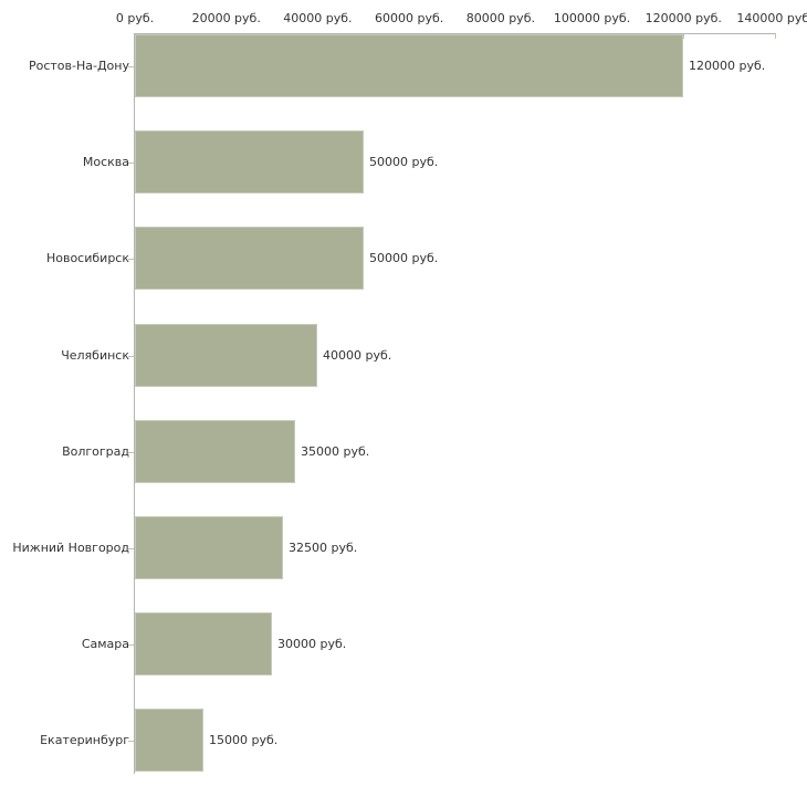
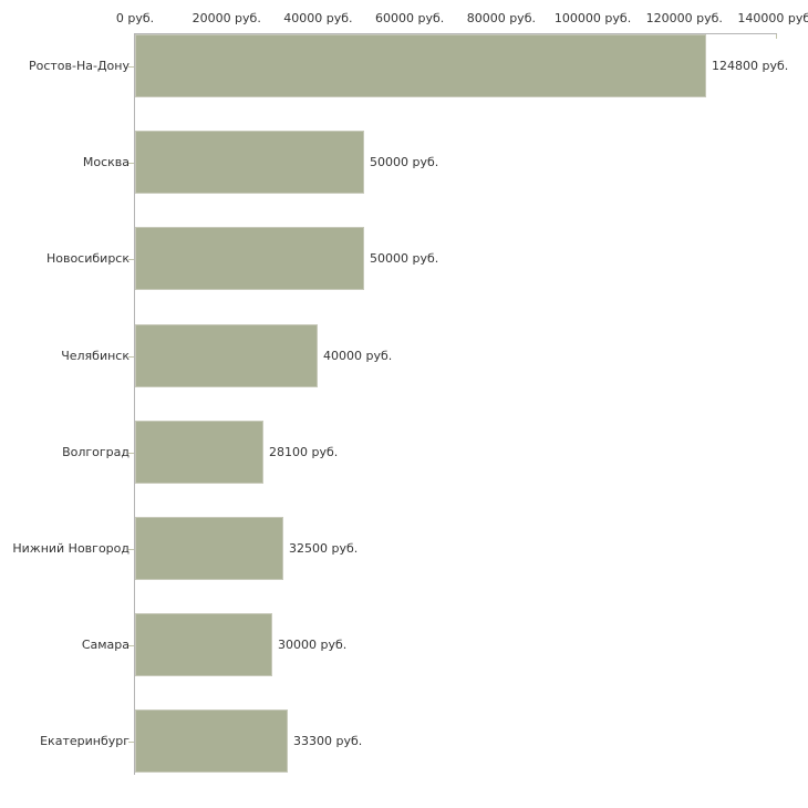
Ростов-На-Дону: 120000 -> 124800
Волгоград: 35000 -> 28100
Екатеринбург: 15000 -> 33300
